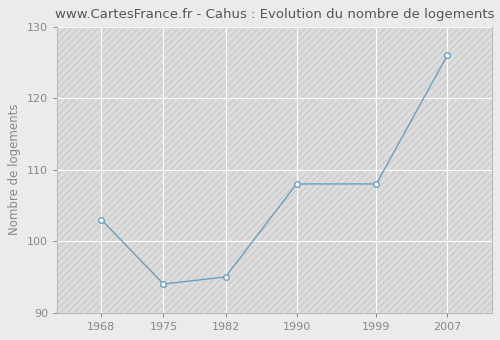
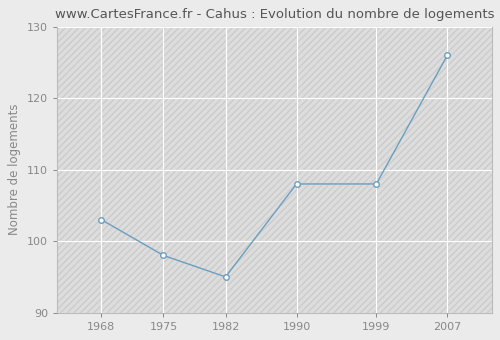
1975: 94 -> 98
